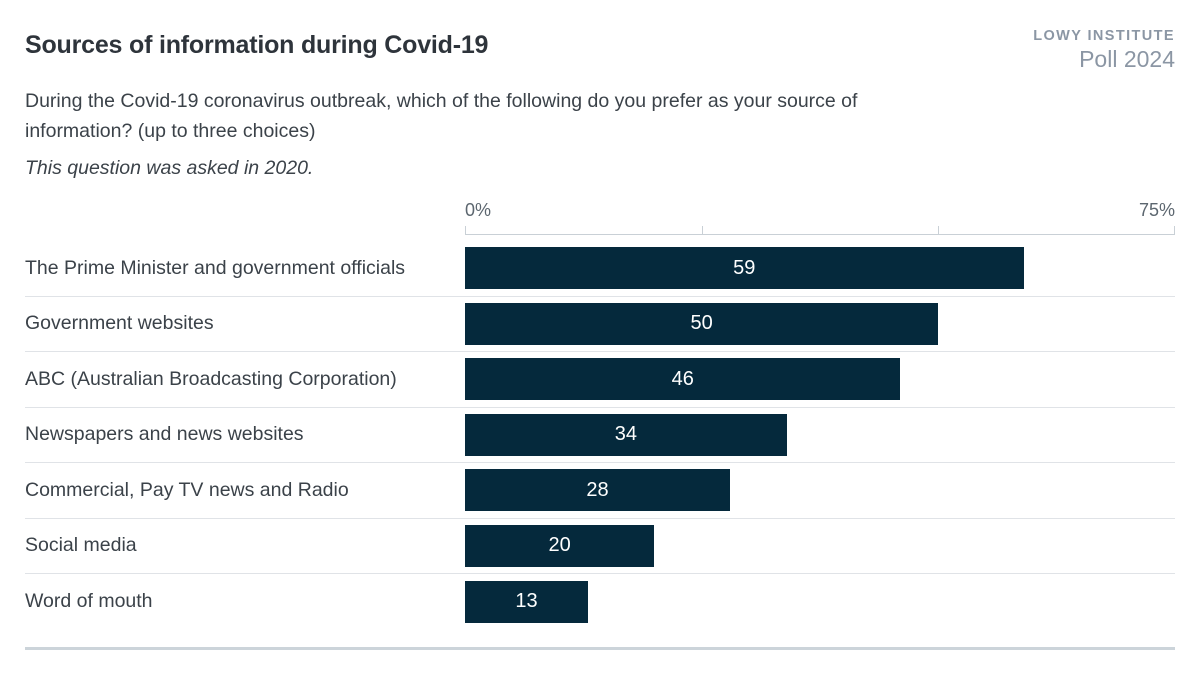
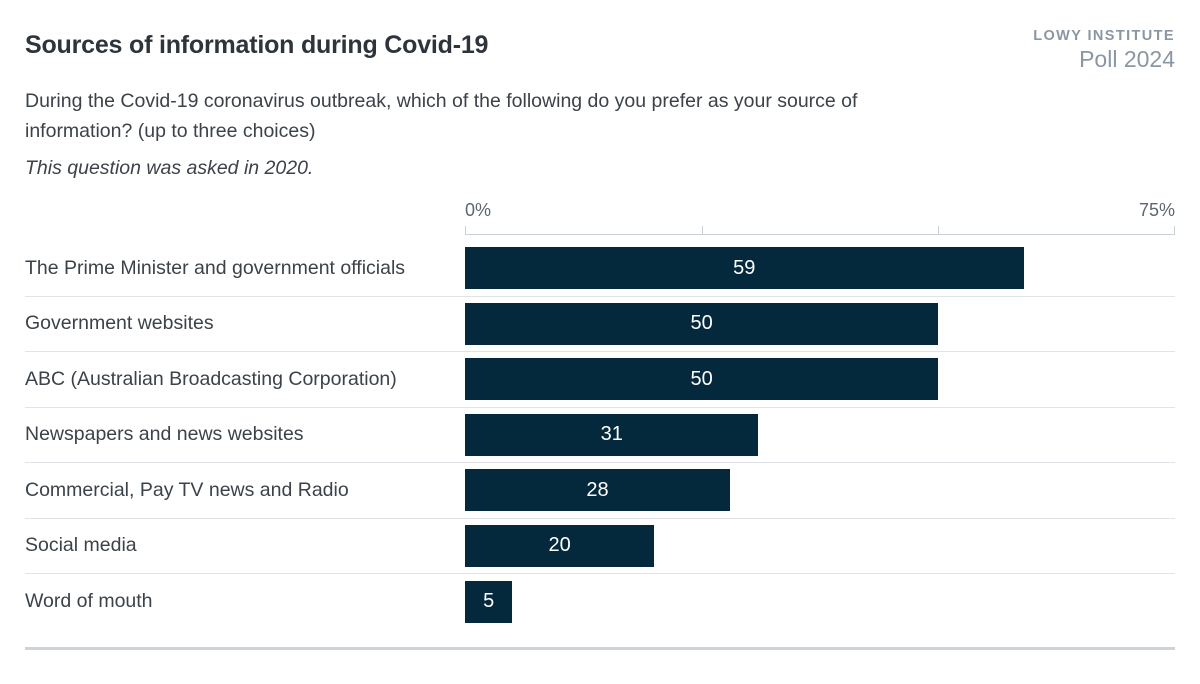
ABC (Australian Broadcasting Corporation): 46 -> 50
Newspapers and news websites: 34 -> 31
Word of mouth: 13 -> 5
